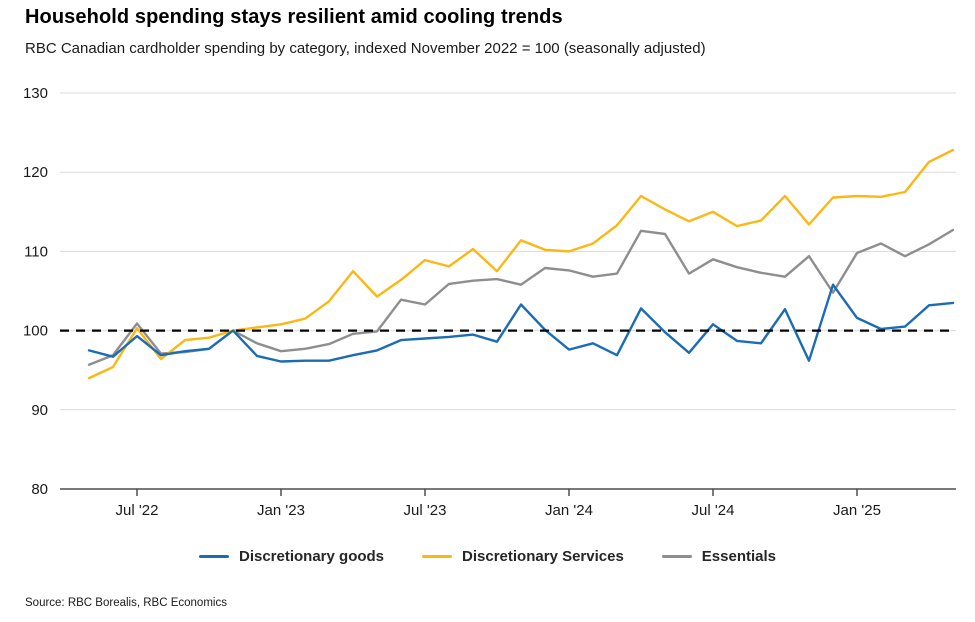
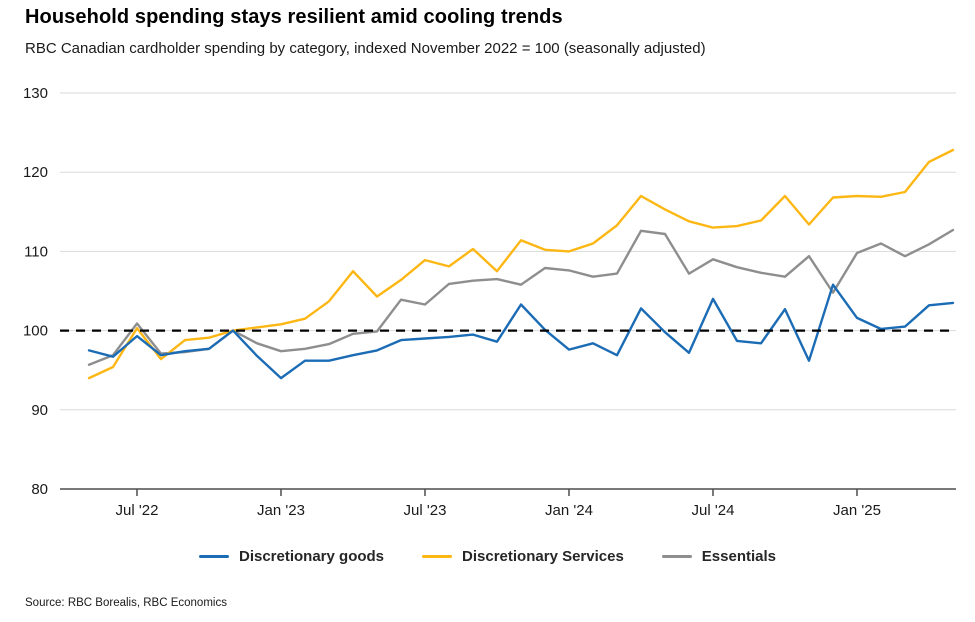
Discretionary goods/Jan '23: 96 -> 94
Discretionary goods/Jul '24: 101 -> 104
Discretionary Services/Jul '24: 115 -> 113
